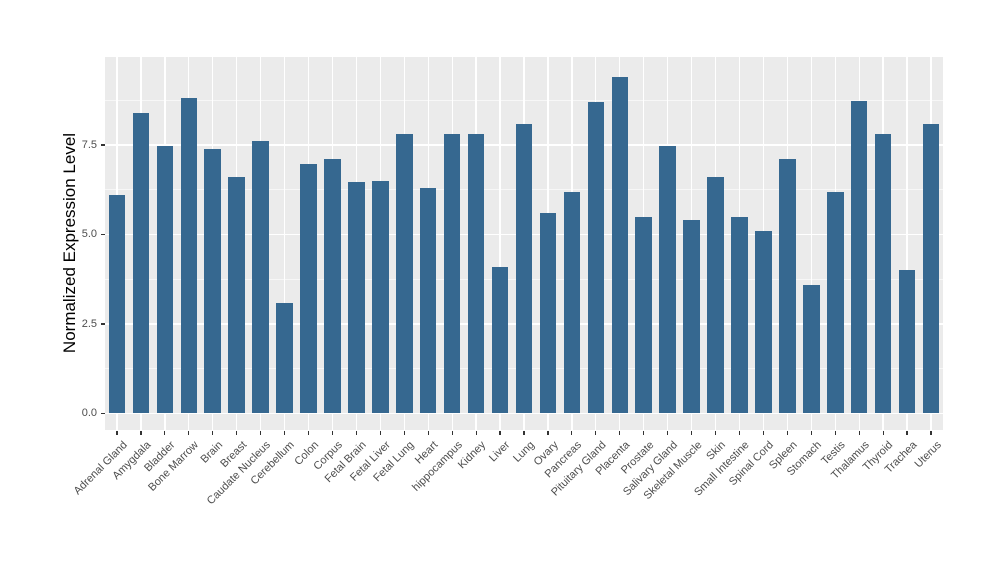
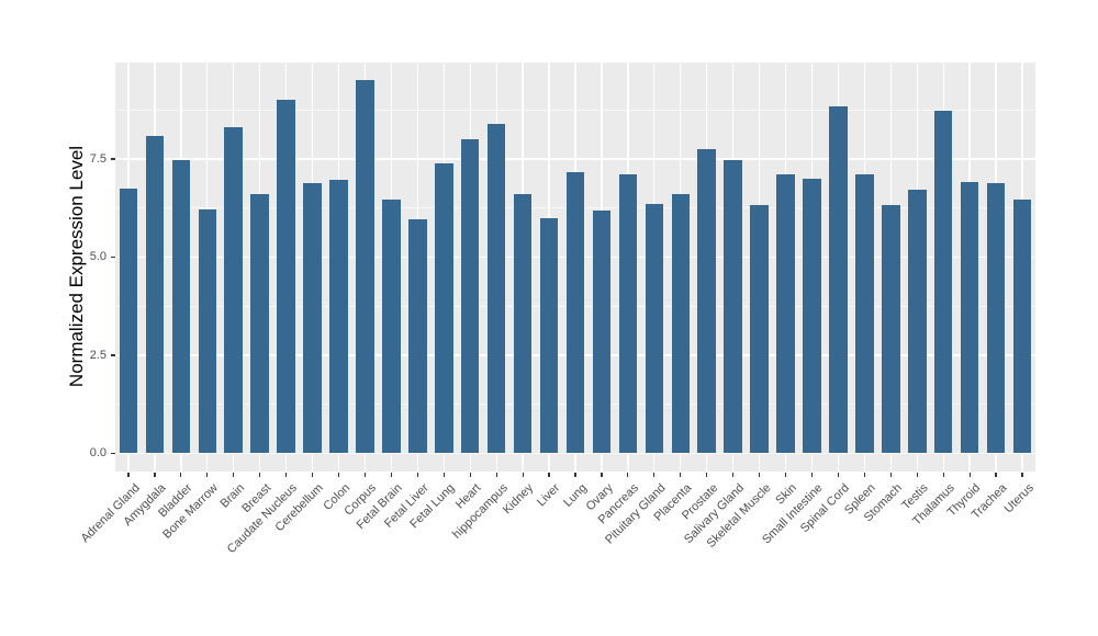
Adrenal Gland: 6.1 -> 6.7
Amygdala: 8.4 -> 8.1
Bone Marrow: 8.8 -> 6.2
Brain: 7.4 -> 8.3
Caudate Nucleus: 7.6 -> 9.0
Cerebellum: 3.1 -> 6.9
Corpus: 7.1 -> 9.5
Fetal Liver: 6.5 -> 6.0
Fetal Lung: 7.8 -> 7.4
Heart: 6.3 -> 8.0
hippocampus: 7.8 -> 8.4
Kidney: 7.8 -> 6.6
Liver: 4.1 -> 6.0
Lung: 8.1 -> 7.2
Ovary: 5.6 -> 6.2
Pancreas: 6.2 -> 7.1
Pituitary Gland: 8.7 -> 6.3
Placenta: 9.4 -> 6.6
Prostate: 5.5 -> 7.8
Skeletal Muscle: 5.4 -> 6.3
Skin: 6.6 -> 7.1
Small Intestine: 5.5 -> 7.0
Spinal Cord: 5.1 -> 8.8
Stomach: 3.6 -> 6.3
Testis: 6.2 -> 6.7
Thyroid: 7.8 -> 6.9
Trachea: 4.0 -> 6.9
Uterus: 8.1 -> 6.5
